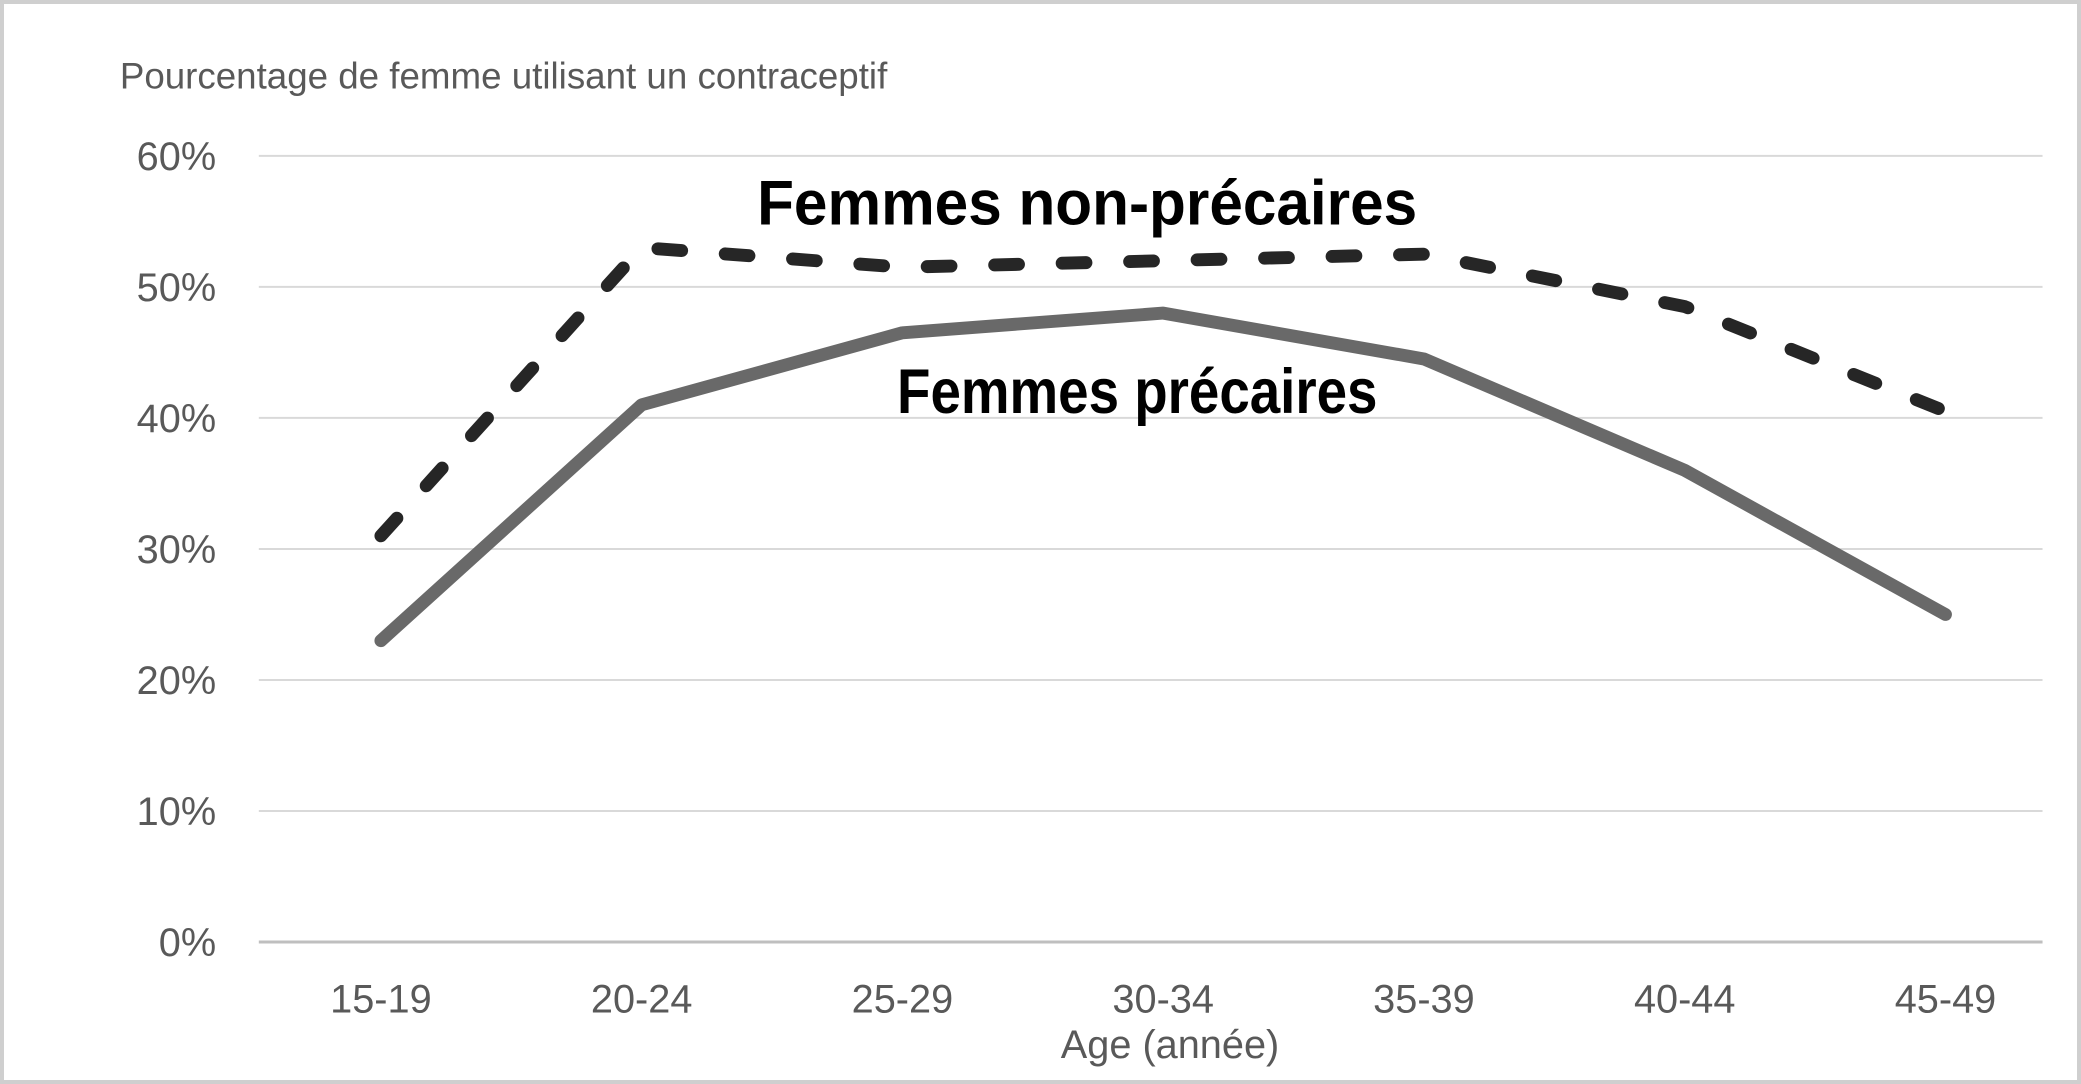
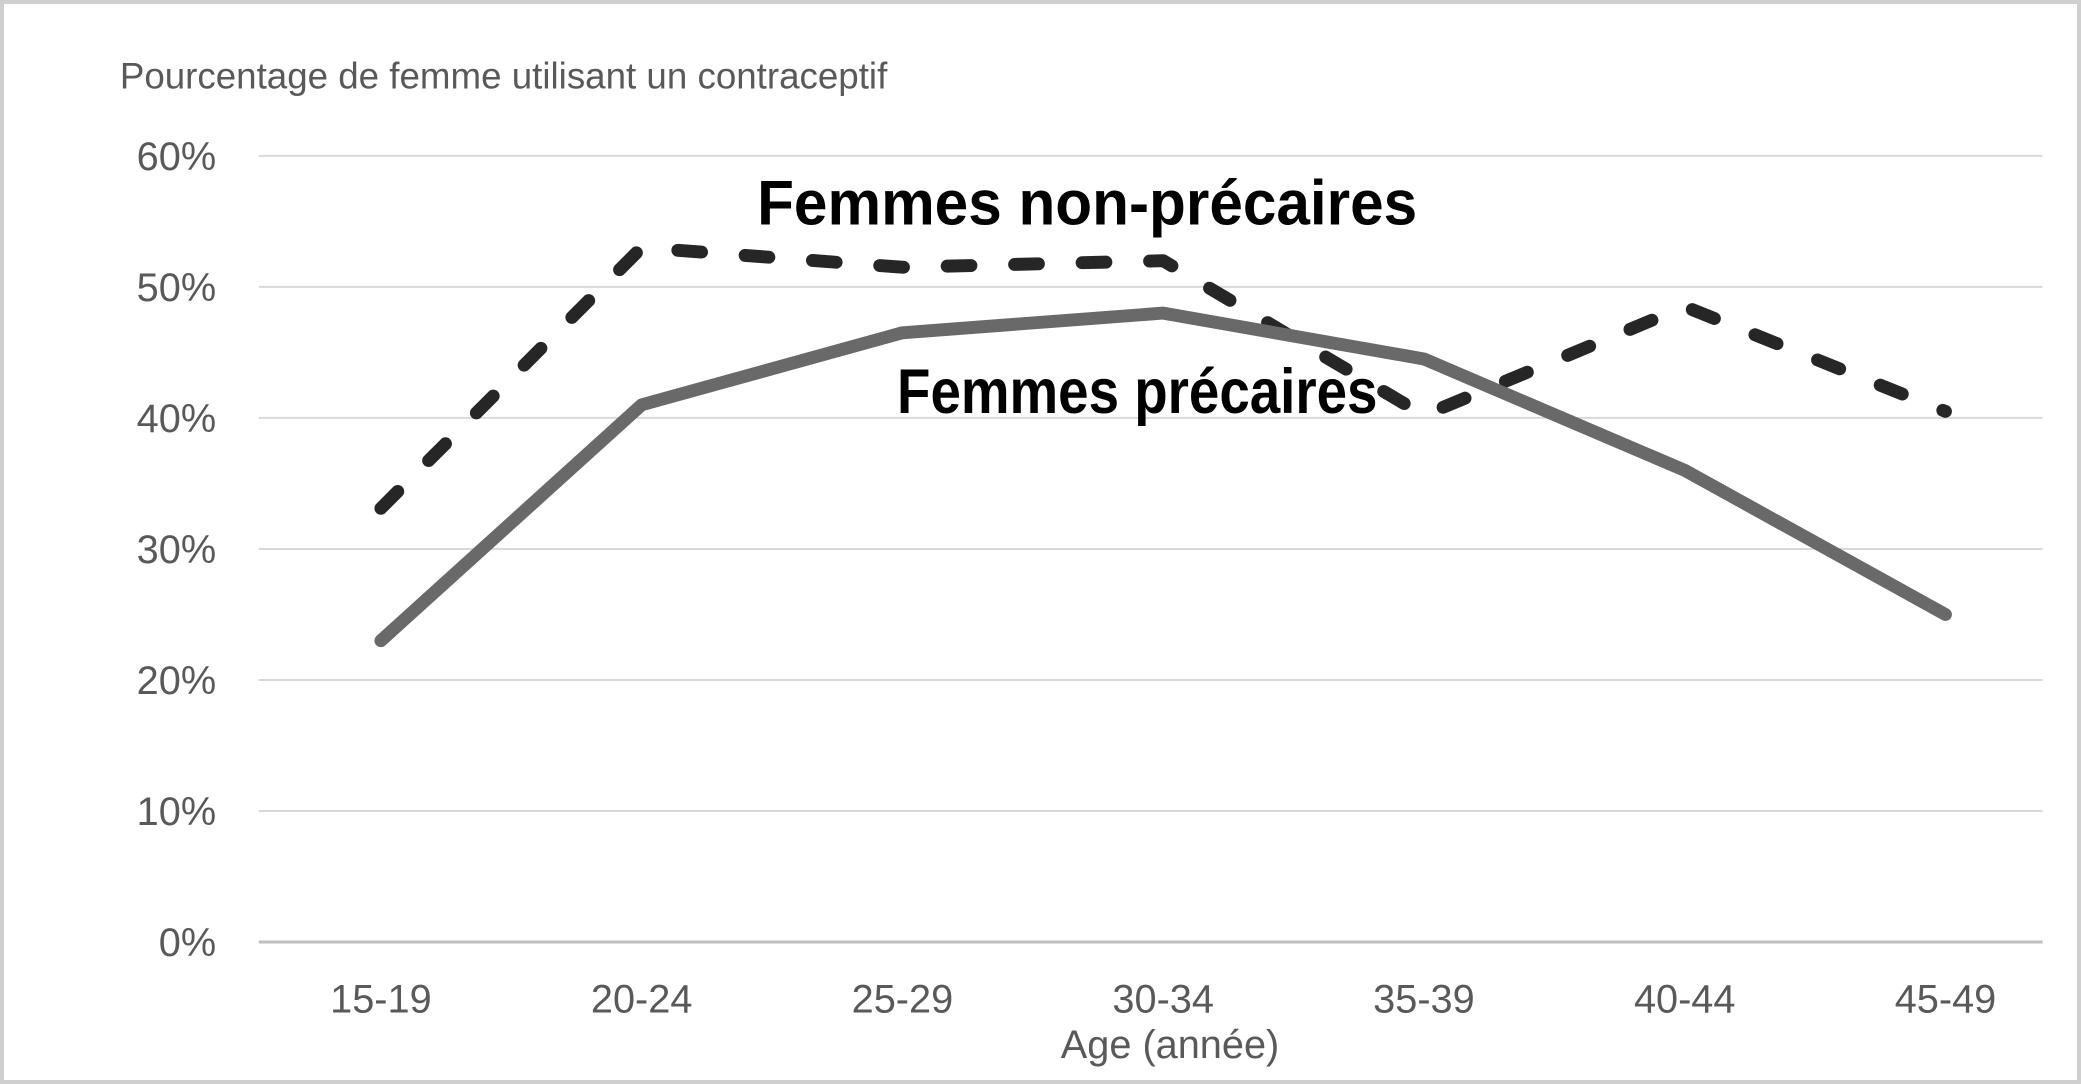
Femmes non-précaires/15-19: 31.0% -> 33.1%
Femmes non-précaires/35-39: 52.5% -> 40.2%
